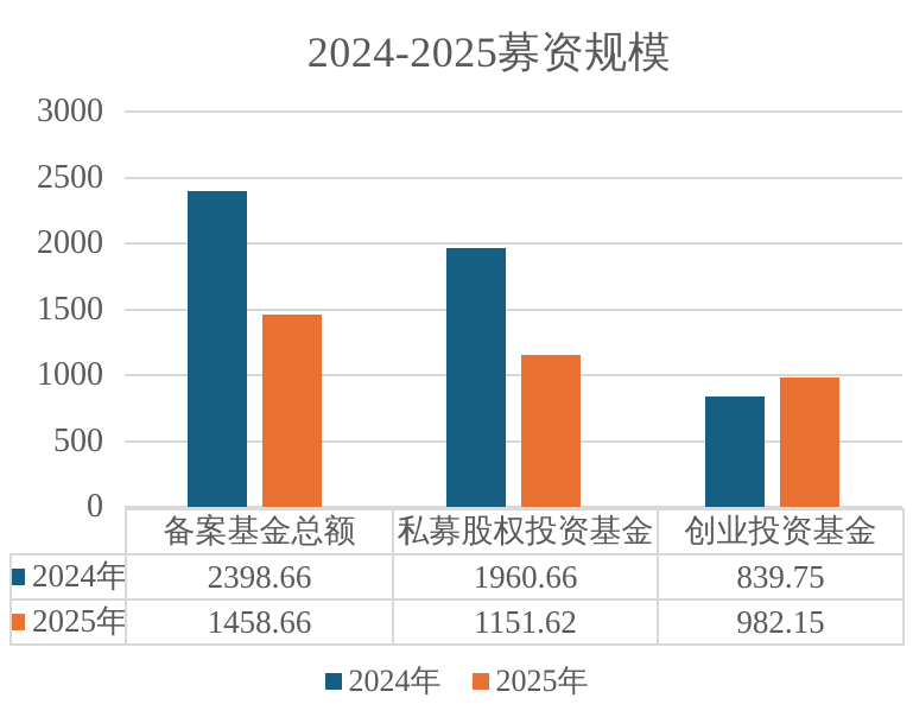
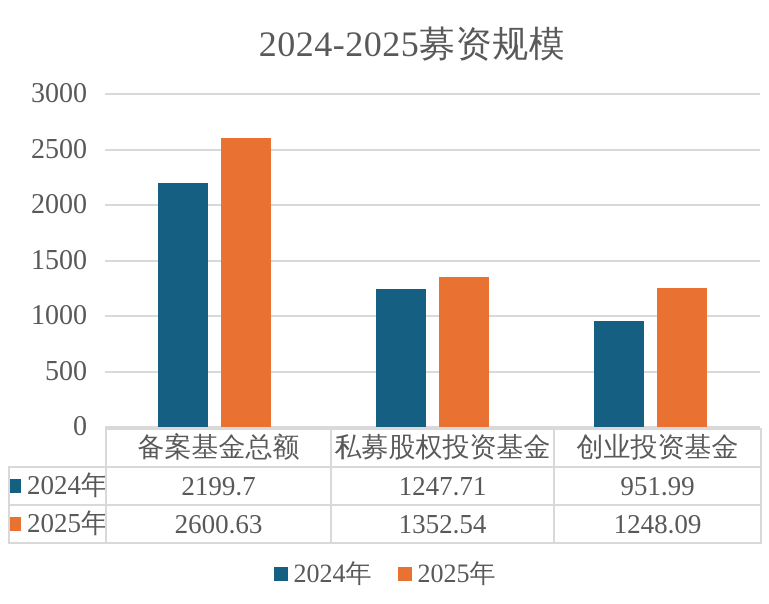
2024年/备案基金总额: 2398.66 -> 2199.7
2025年/备案基金总额: 1458.66 -> 2600.63
2024年/私募股权投资基金: 1960.66 -> 1247.71
2025年/私募股权投资基金: 1151.62 -> 1352.54
2024年/创业投资基金: 839.75 -> 951.99
2025年/创业投资基金: 982.15 -> 1248.09
